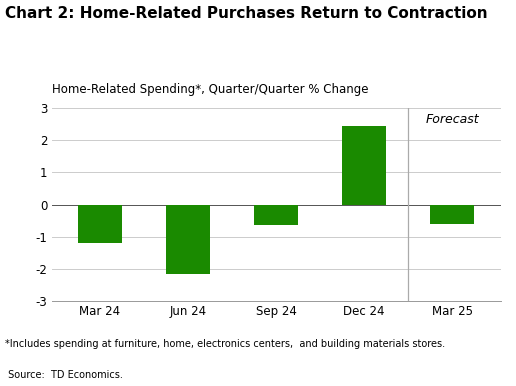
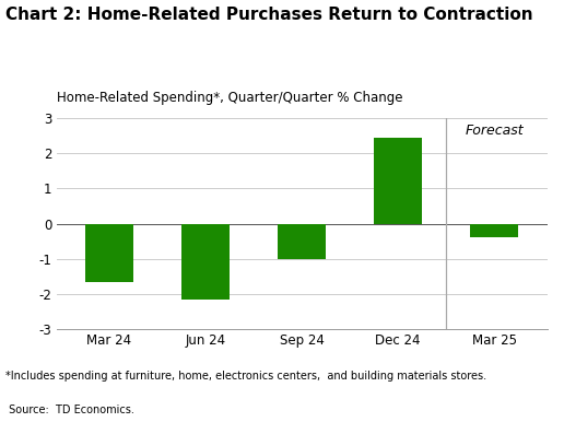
Mar 24: -1.20 -> -1.65
Sep 24: -0.65 -> -1.00
Mar 25: -0.60 -> -0.40
